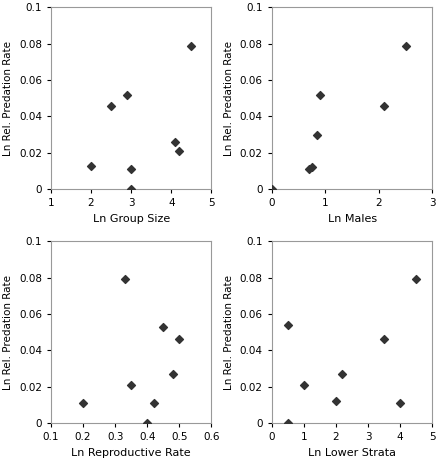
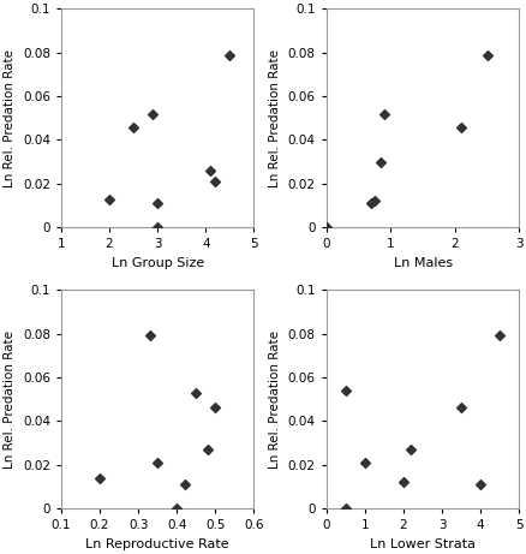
0.2: 0.011 -> 0.014
